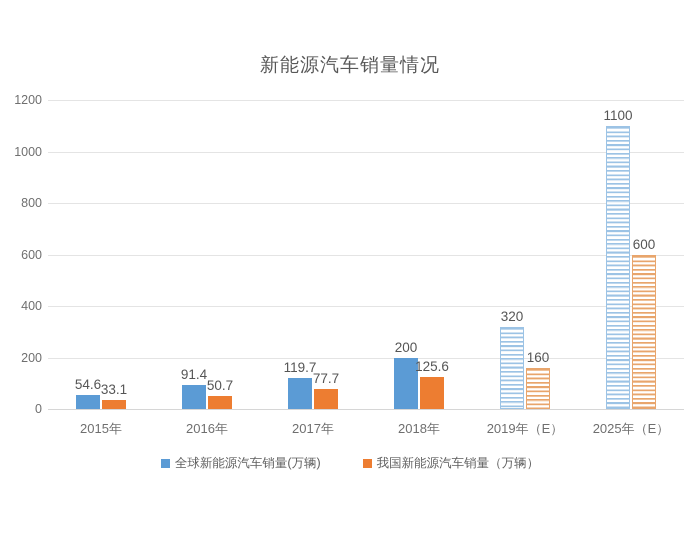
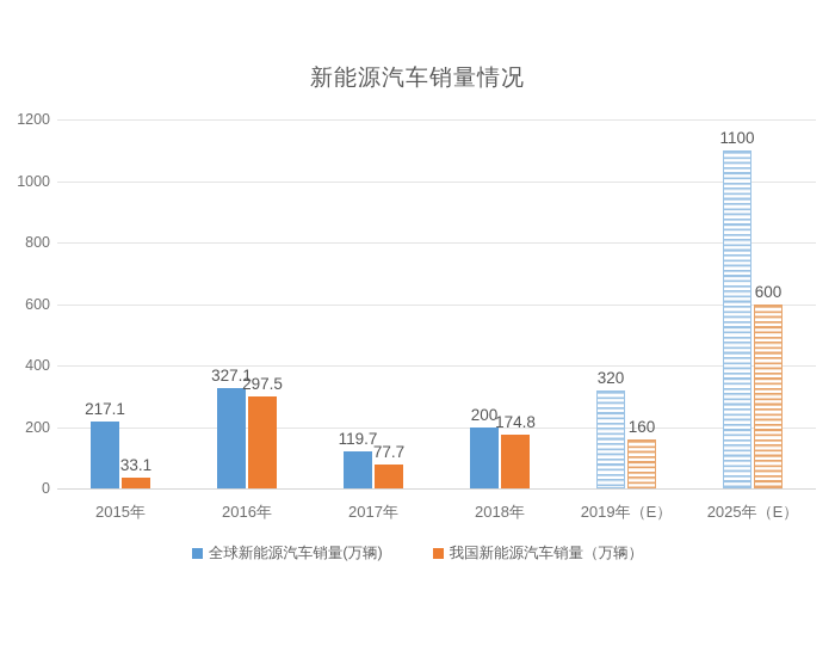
全球新能源汽车销量(万辆)/2015年: 54.6 -> 217.1
全球新能源汽车销量(万辆)/2016年: 91.4 -> 327.1
我国新能源汽车销量（万辆）/2016年: 50.7 -> 297.5
我国新能源汽车销量（万辆）/2018年: 125.6 -> 174.8
